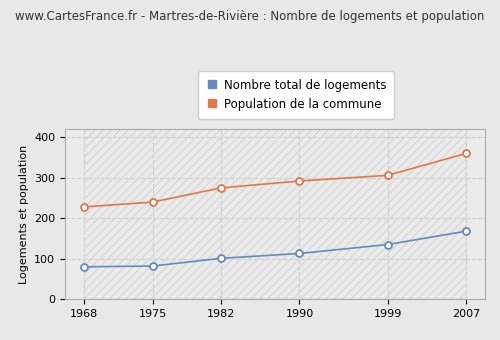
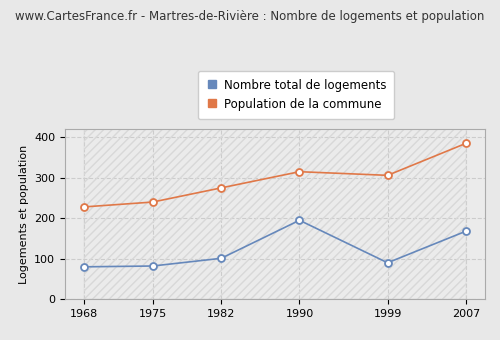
Nombre total de logements/1990: 113 -> 195
Population de la commune/1990: 292 -> 315
Nombre total de logements/1999: 135 -> 90
Population de la commune/2007: 360 -> 385
